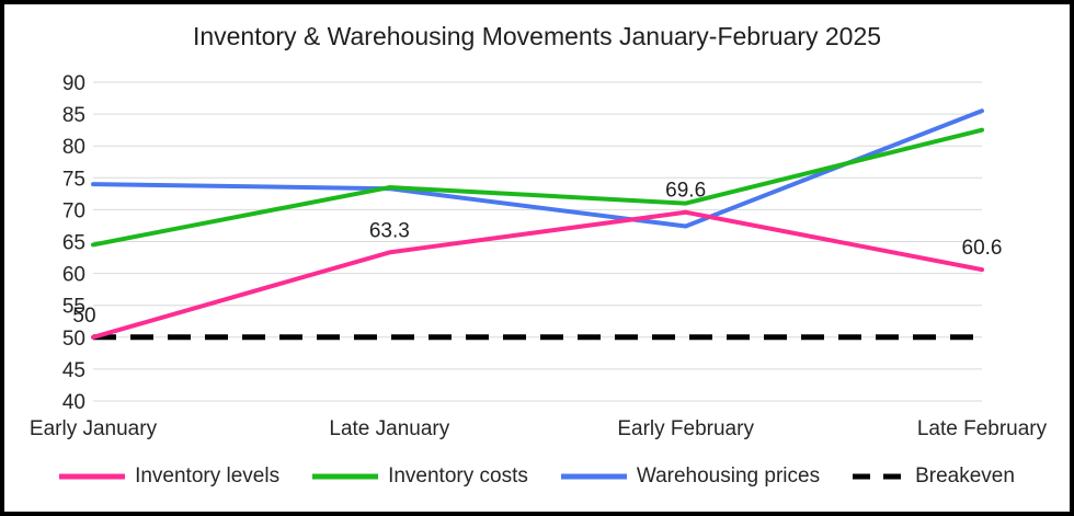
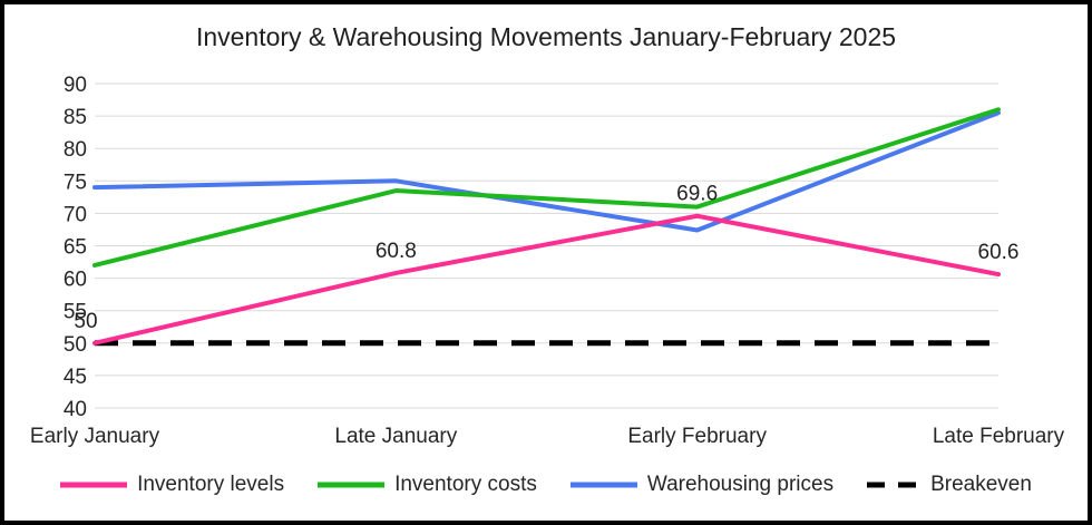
Inventory costs/Early January: 64 -> 62
Inventory levels/Late January: 63.3 -> 60.8
Warehousing prices/Late January: 73 -> 75
Inventory costs/Late February: 82 -> 86
